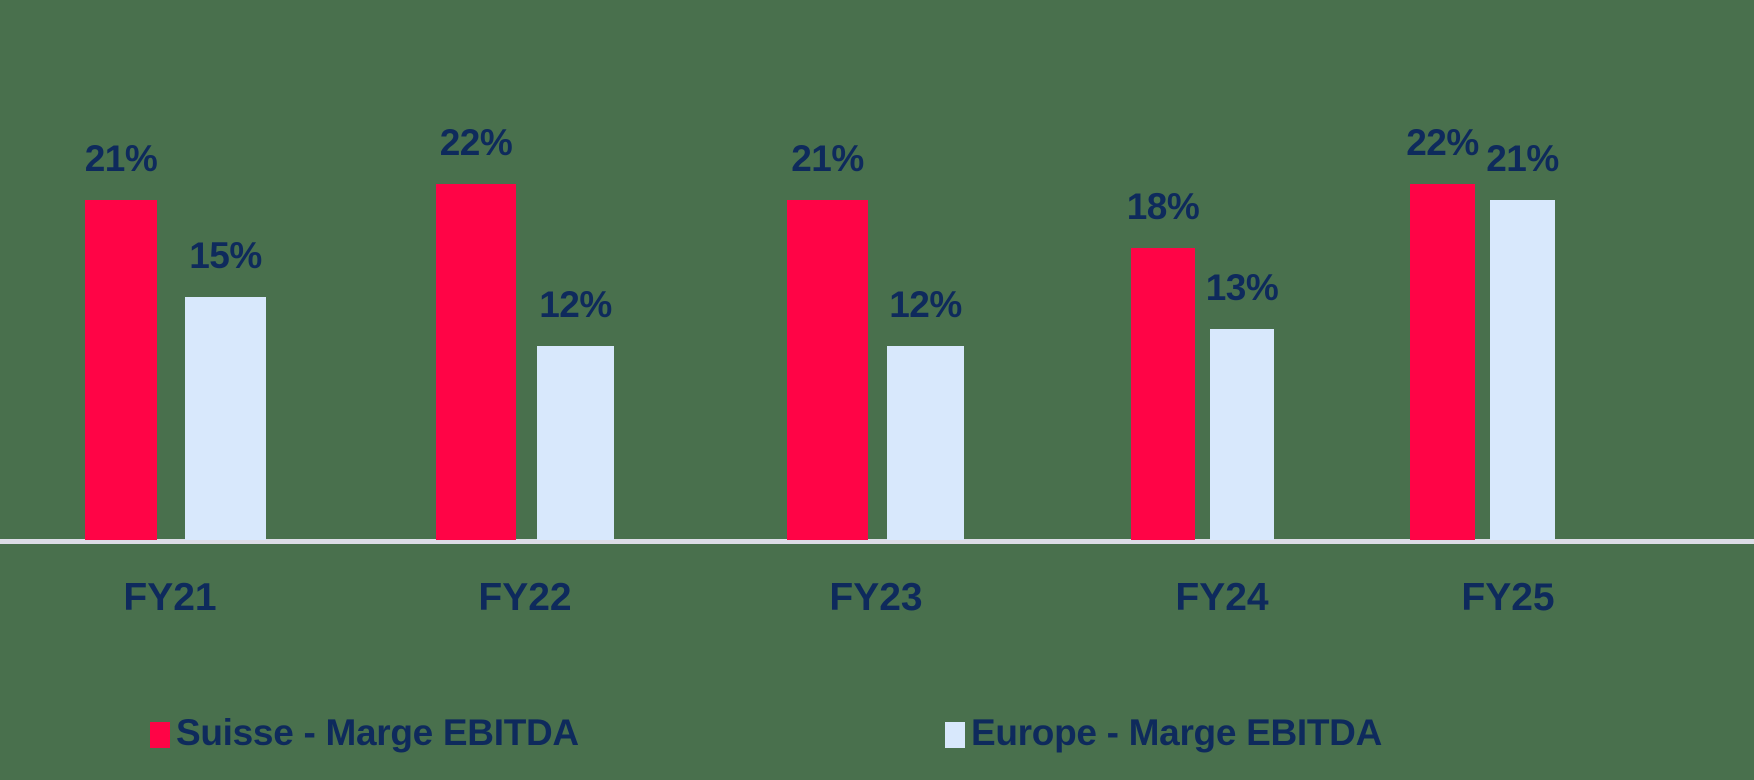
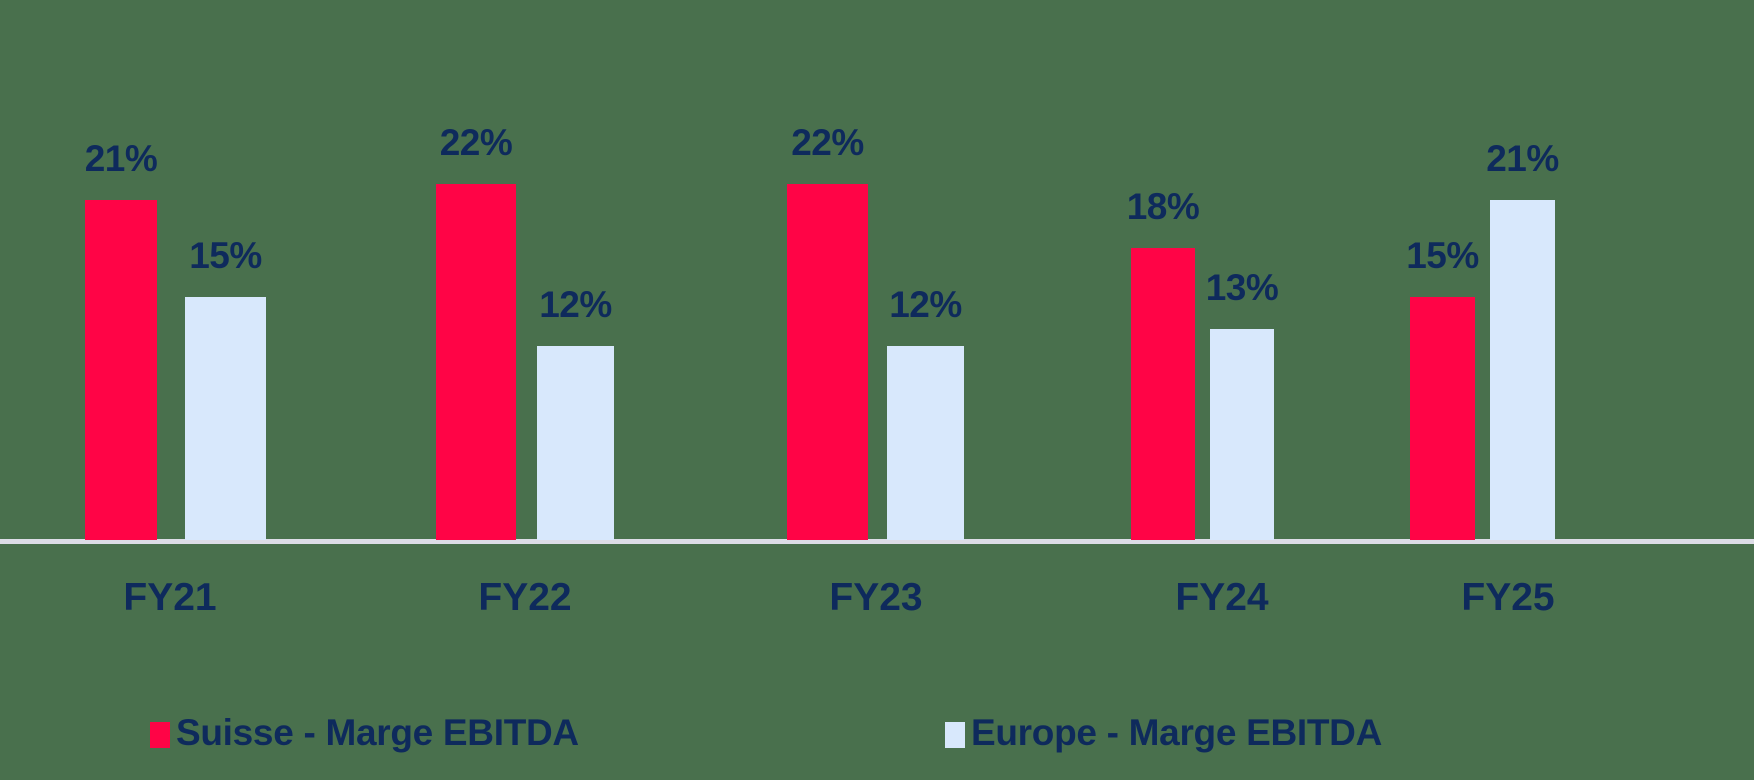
Suisse - Marge EBITDA/FY23: 21% -> 22%
Suisse - Marge EBITDA/FY25: 22% -> 15%
